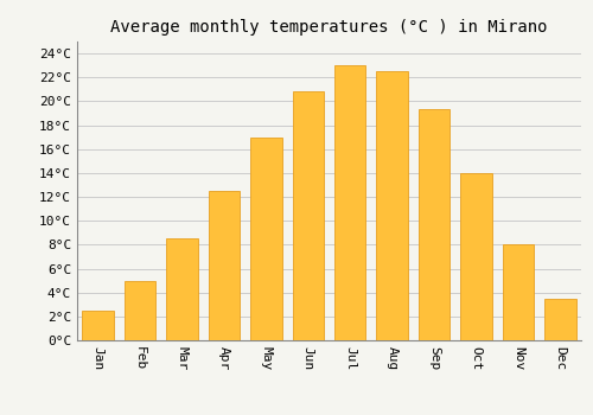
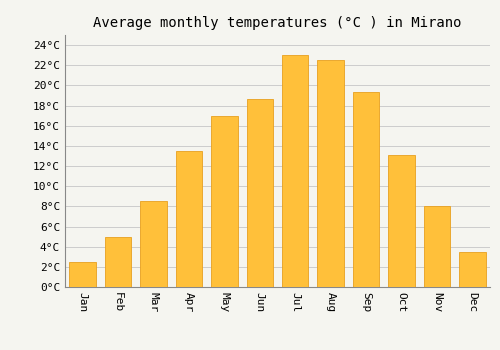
Apr: 12.5°C -> 13.5°C
Jun: 20.8°C -> 18.7°C
Oct: 14.0°C -> 13.1°C
